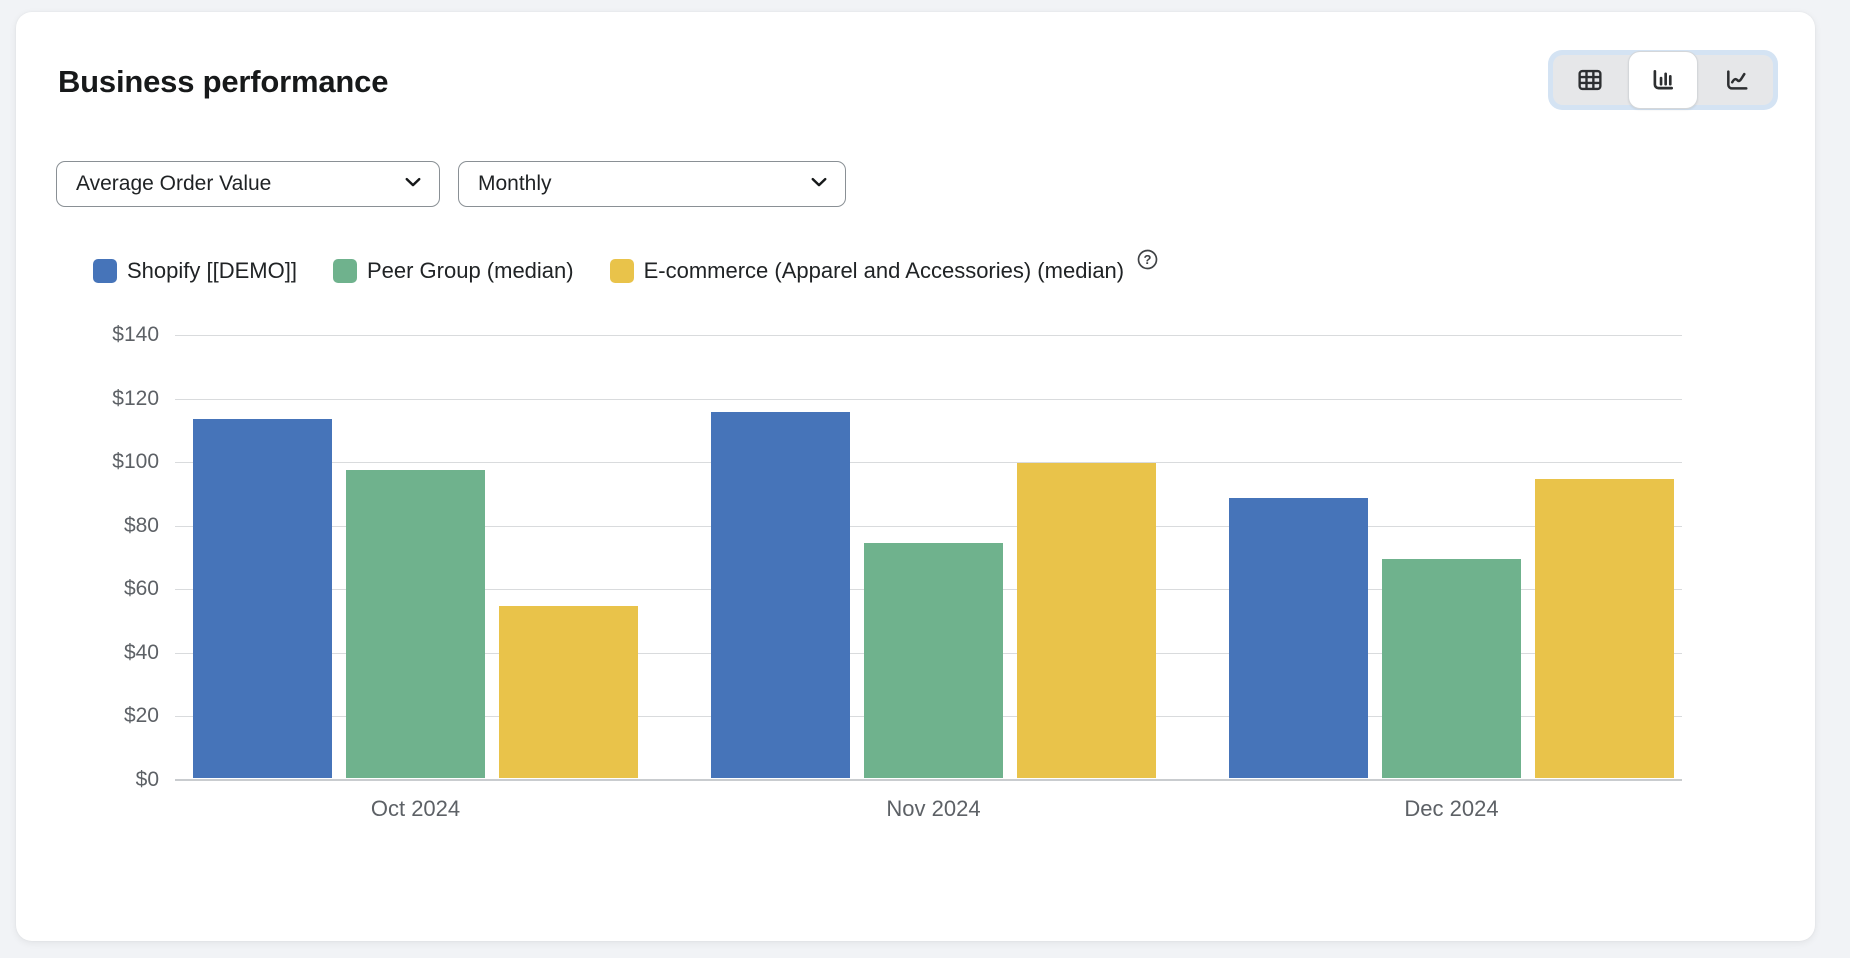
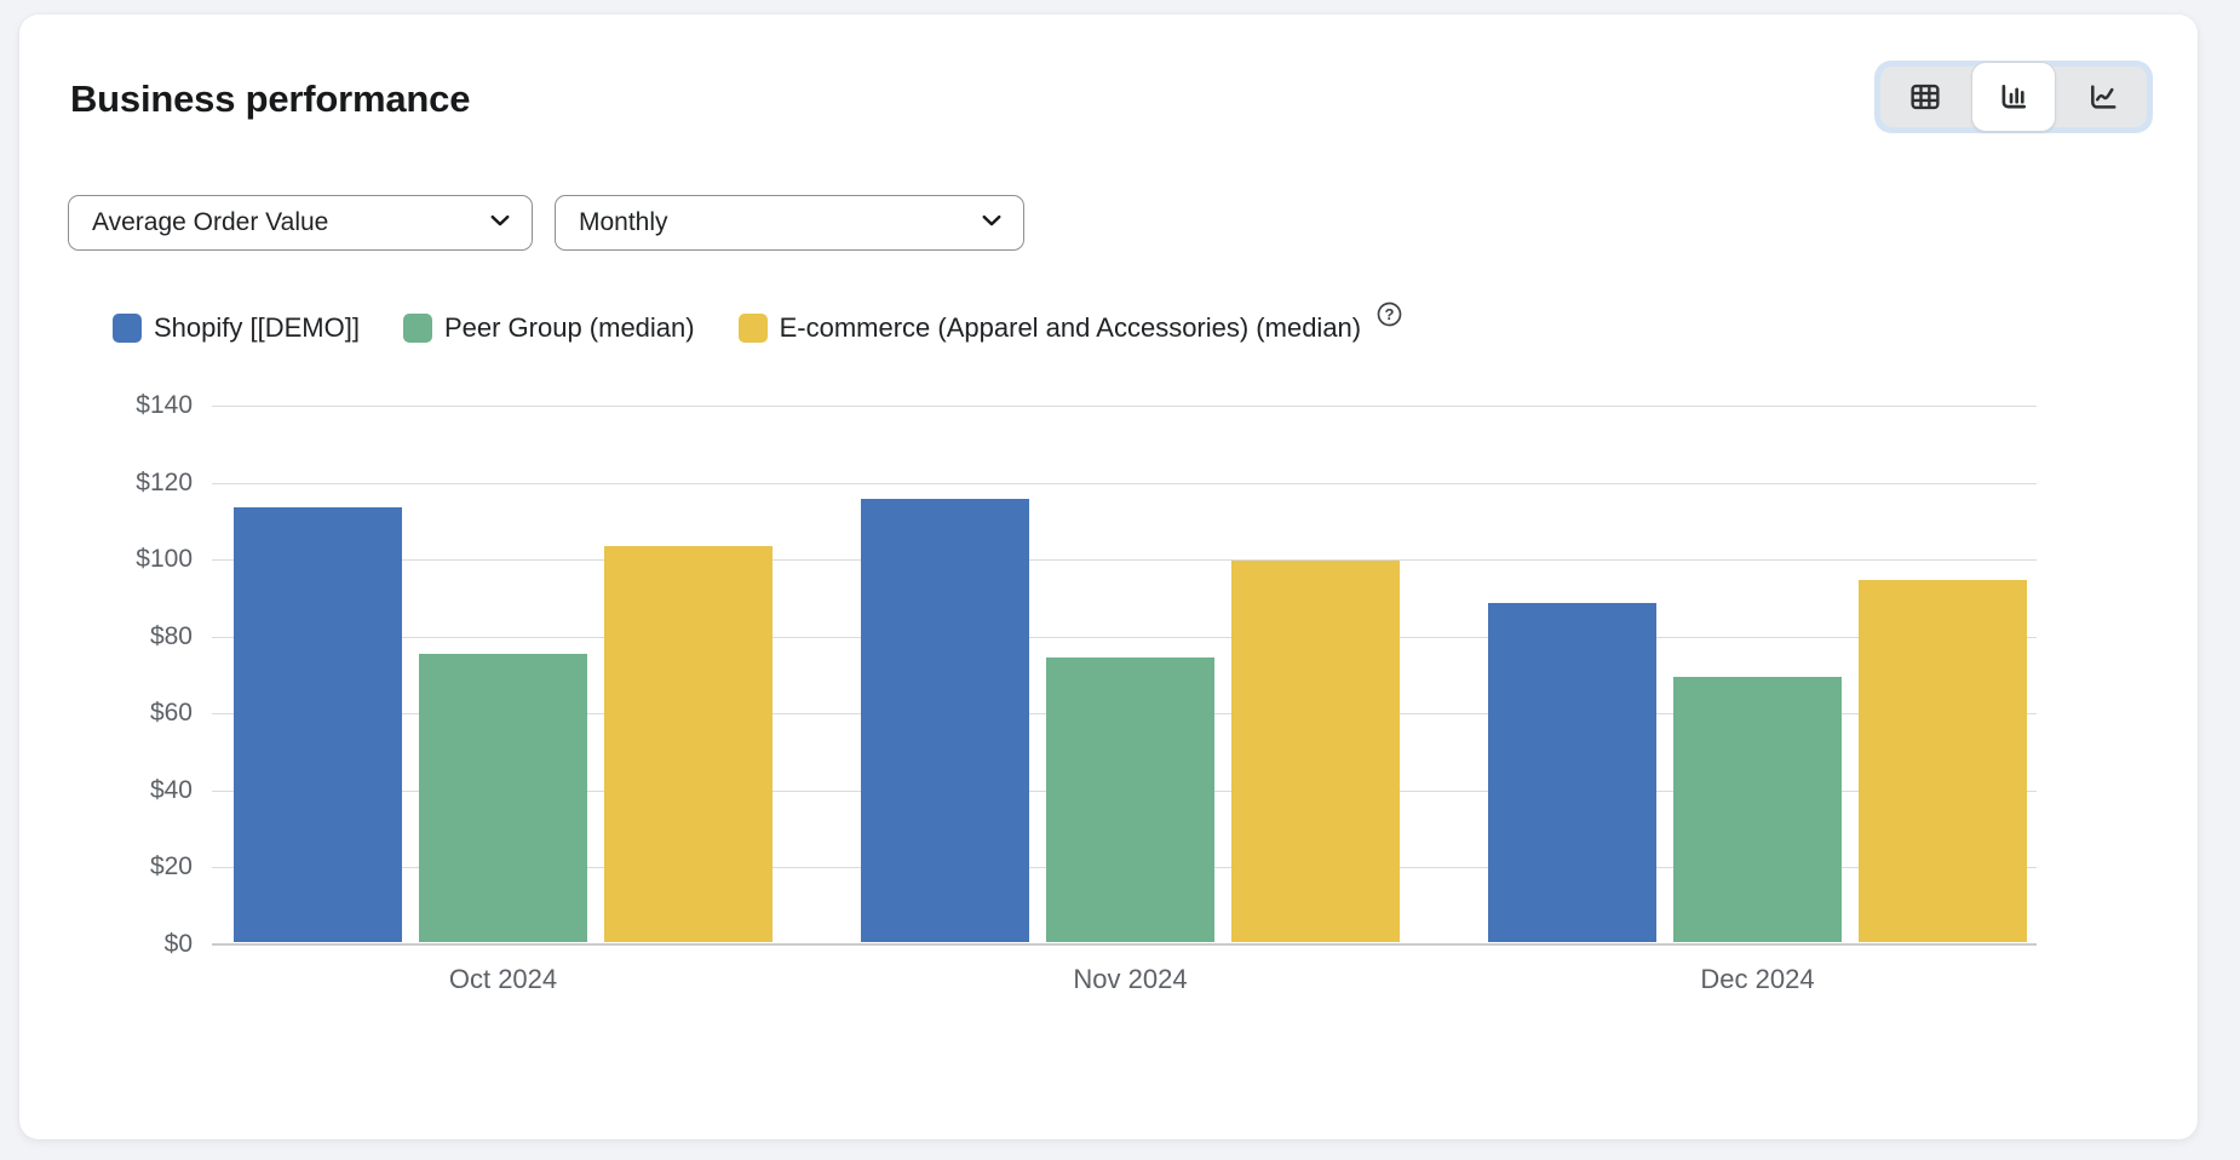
Peer Group (median)/Oct 2024: $97 -> $75
E-commerce (Apparel and Accessories) (median)/Oct 2024: $54 -> $103
